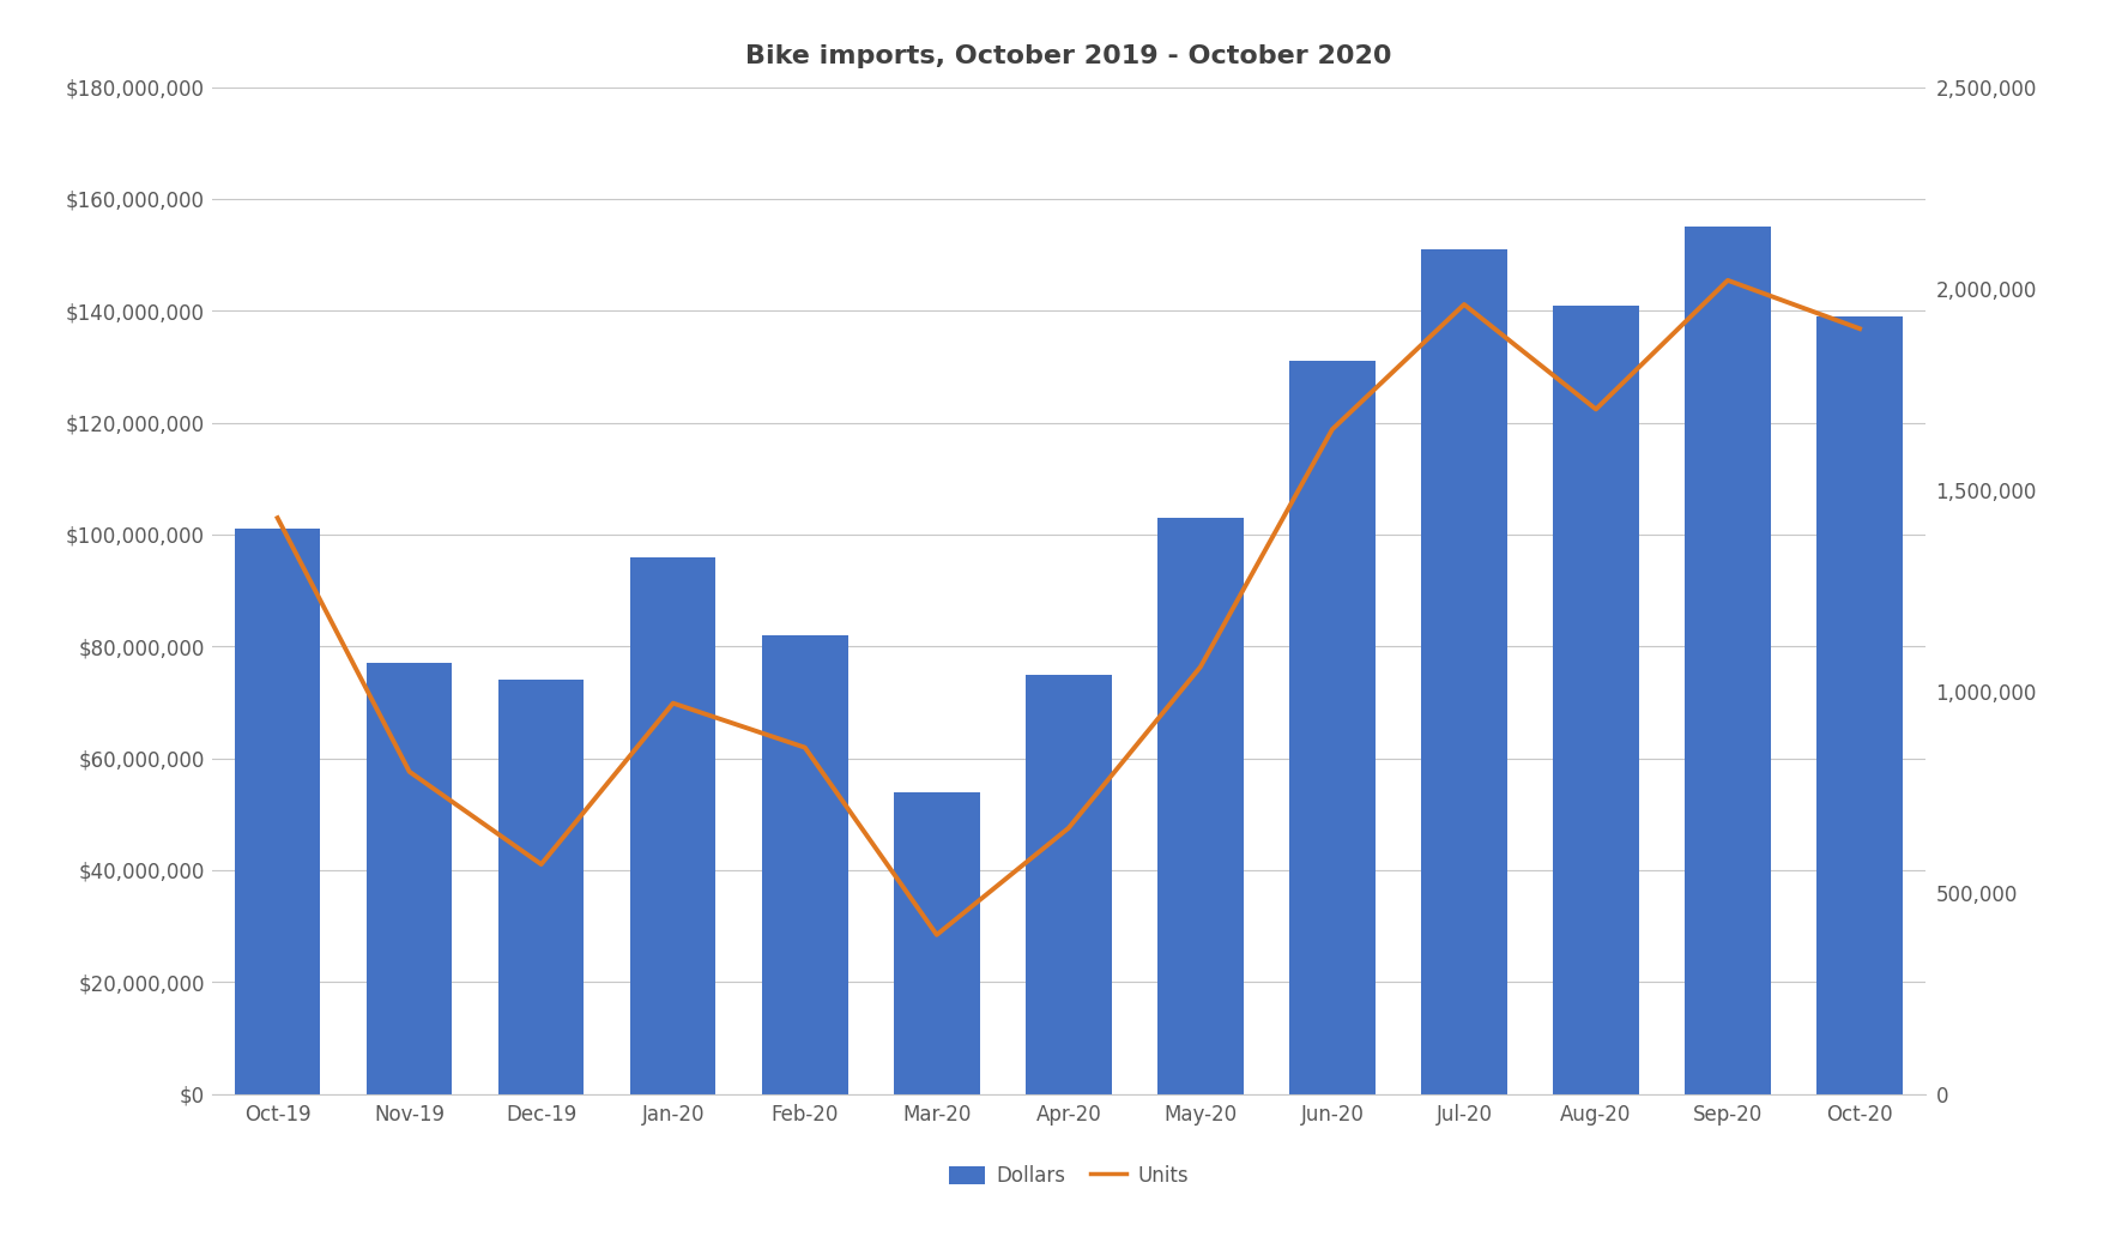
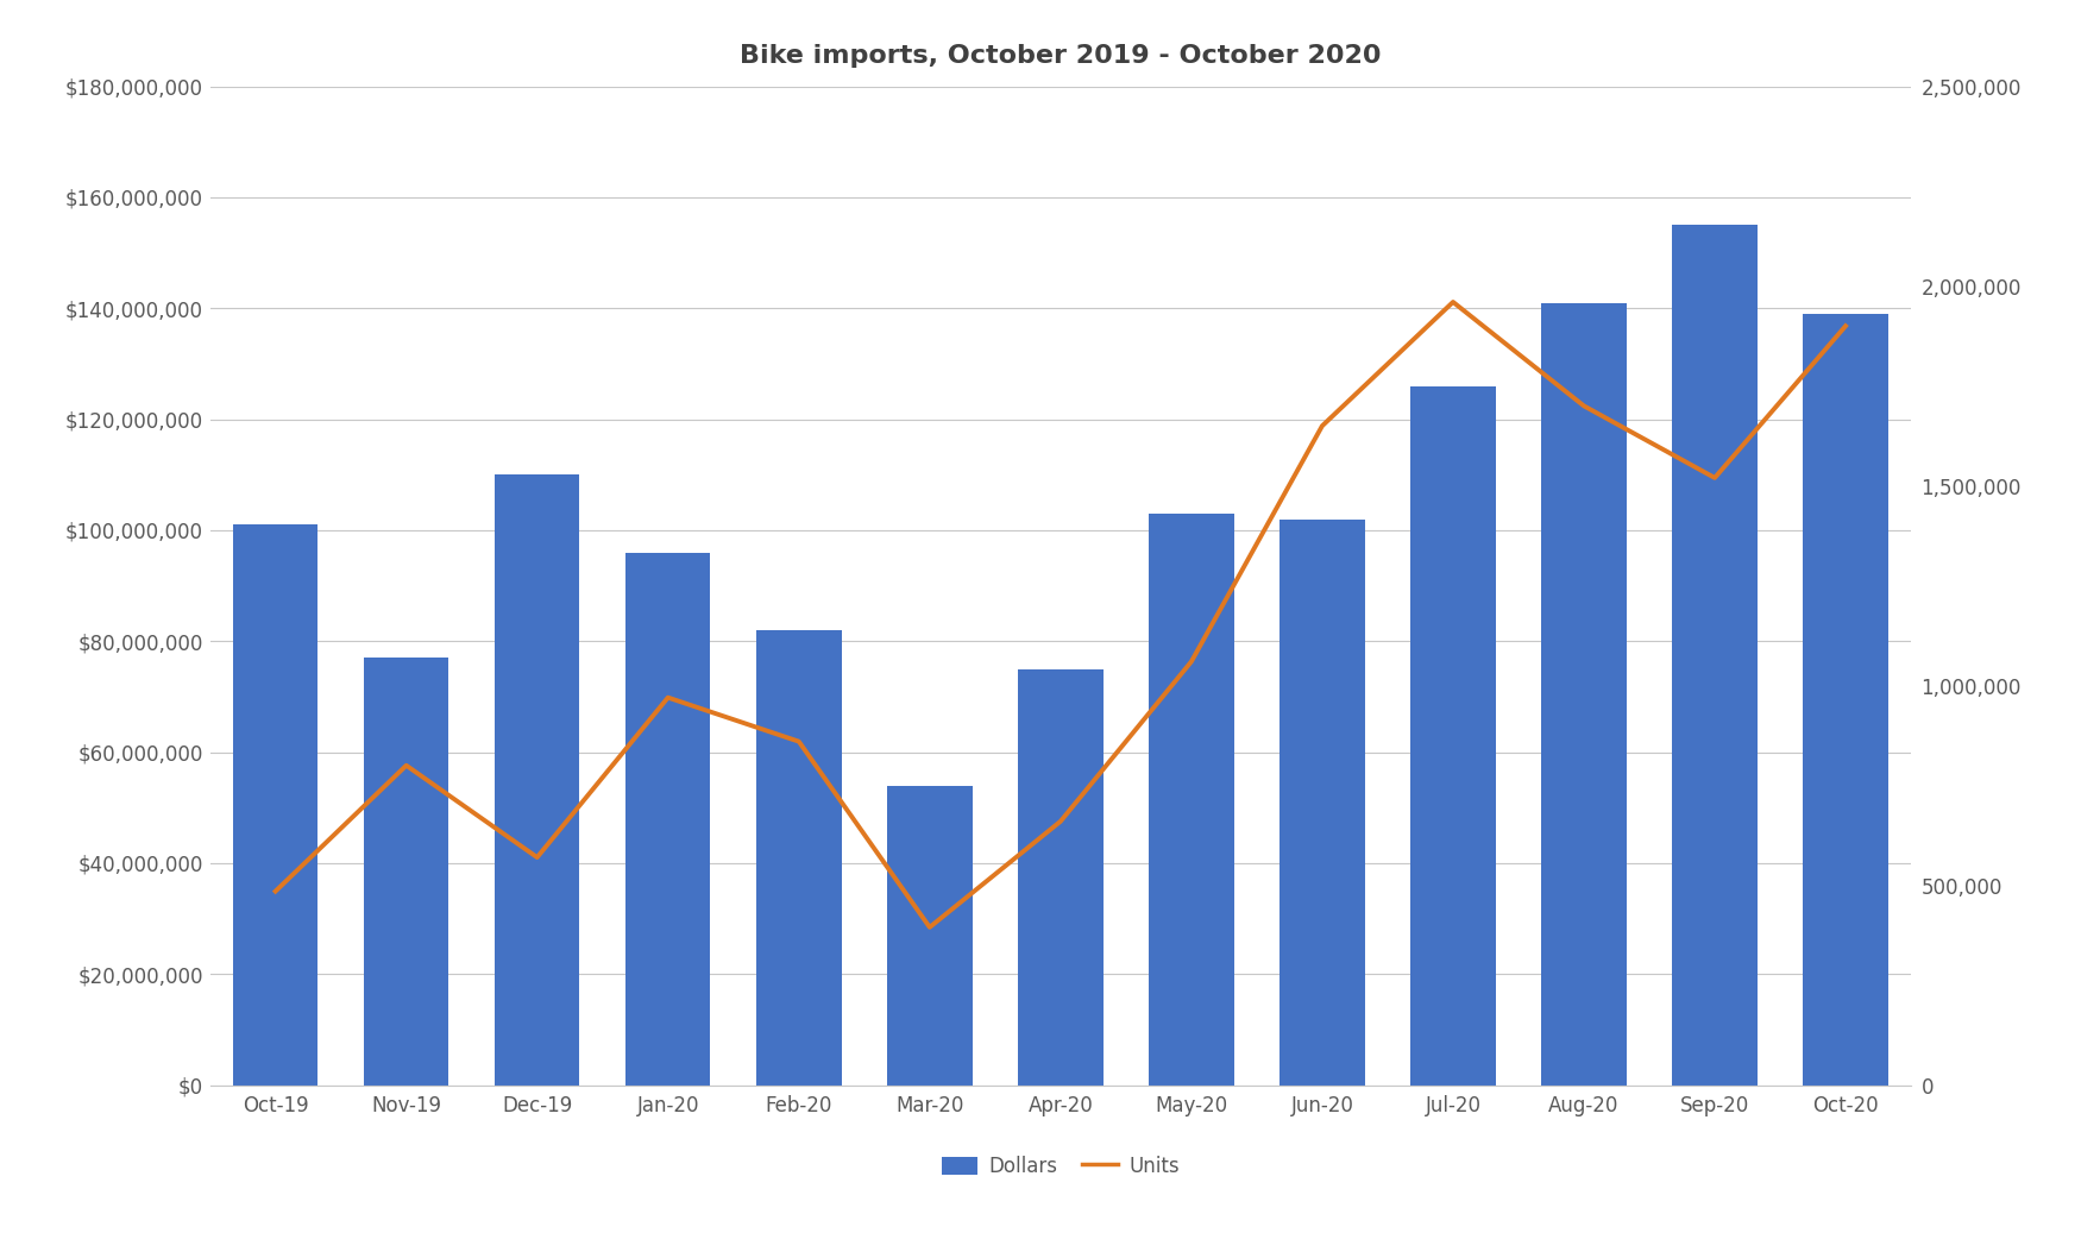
Units/Oct-19: 1,430,000 -> 485,000
Dollars/Dec-19: $74,000,000 -> $110,000,000
Dollars/Jun-20: $131,000,000 -> $102,000,000
Dollars/Jul-20: $151,000,000 -> $126,000,000
Units/Sep-20: 2,020,000 -> 1,520,000
